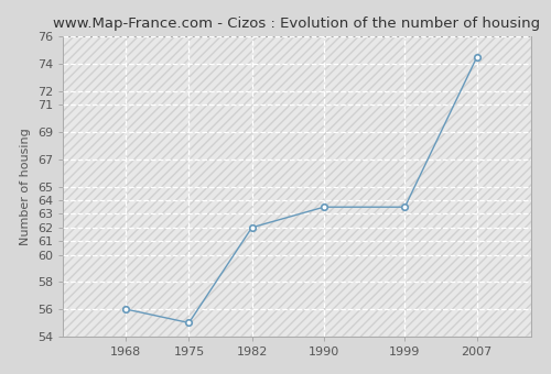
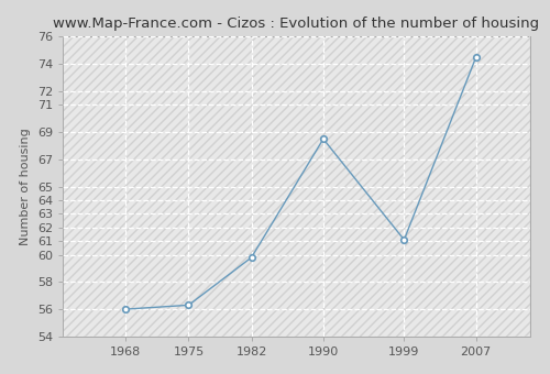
1975: 55.0 -> 56.3
1982: 62.0 -> 59.8
1990: 63.5 -> 68.5
1999: 63.5 -> 61.1
